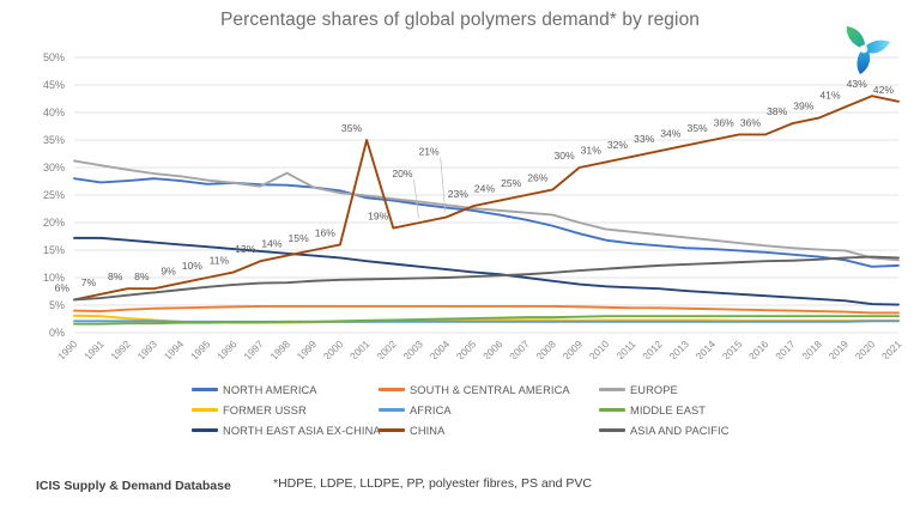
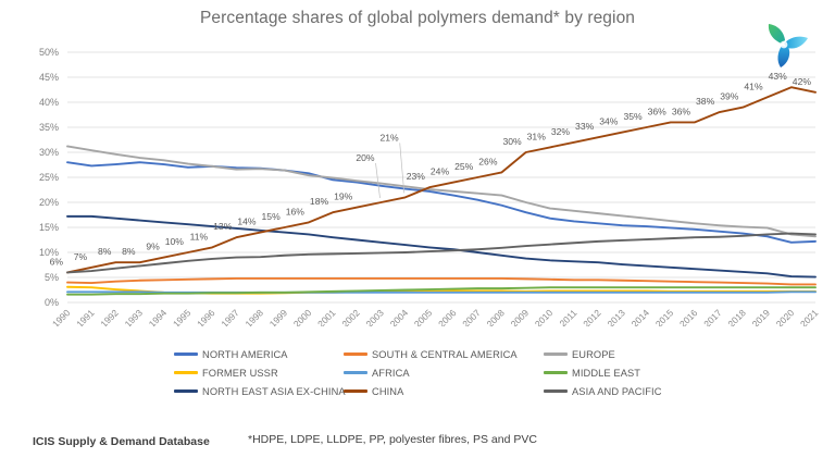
EUROPE/1998: 29% -> 27%
CHINA/2001: 35% -> 18%
